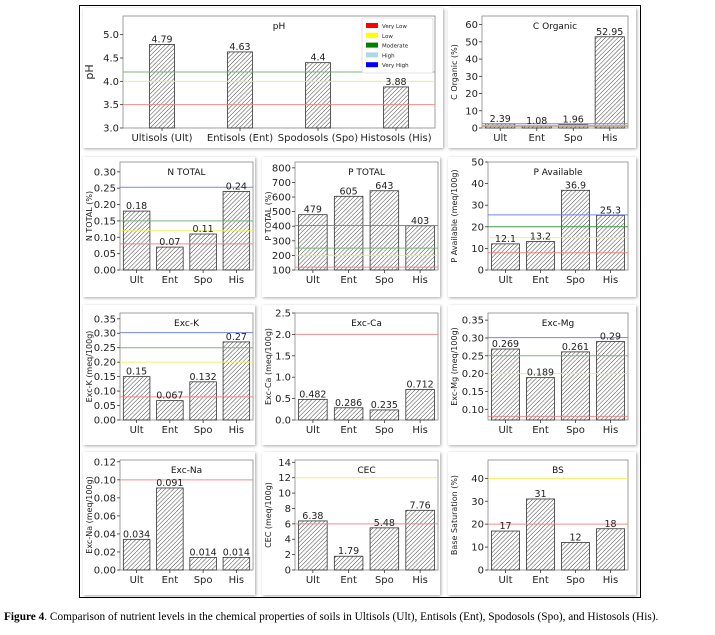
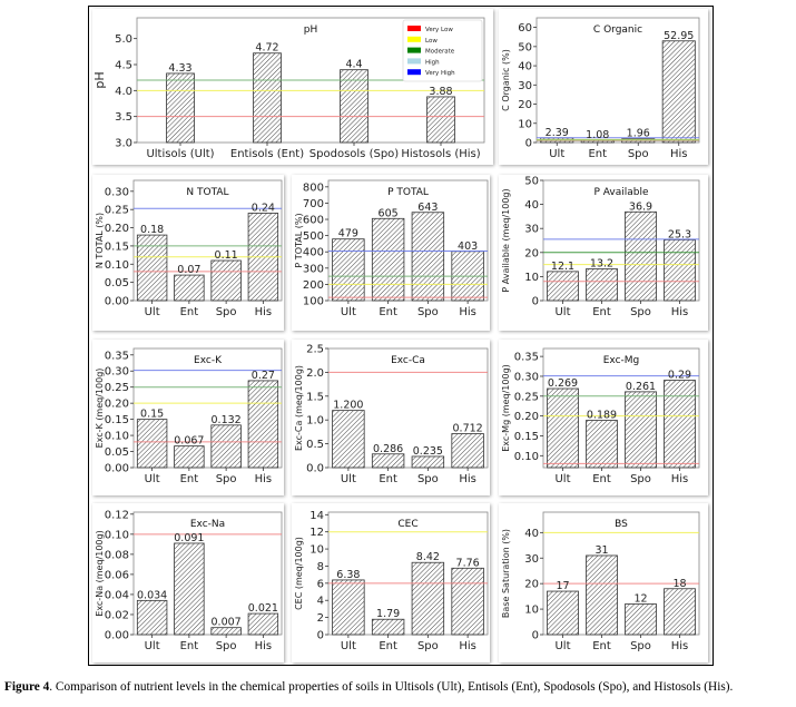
pH/Ultisols (Ult): 4.79 -> 4.33
pH/Entisols (Ent): 4.63 -> 4.72
Exc-Ca/Ult: 0.482 -> 1.200
Exc-Na/Spo: 0.014 -> 0.007
Exc-Na/His: 0.014 -> 0.021
CEC/Spo: 5.48 -> 8.42
